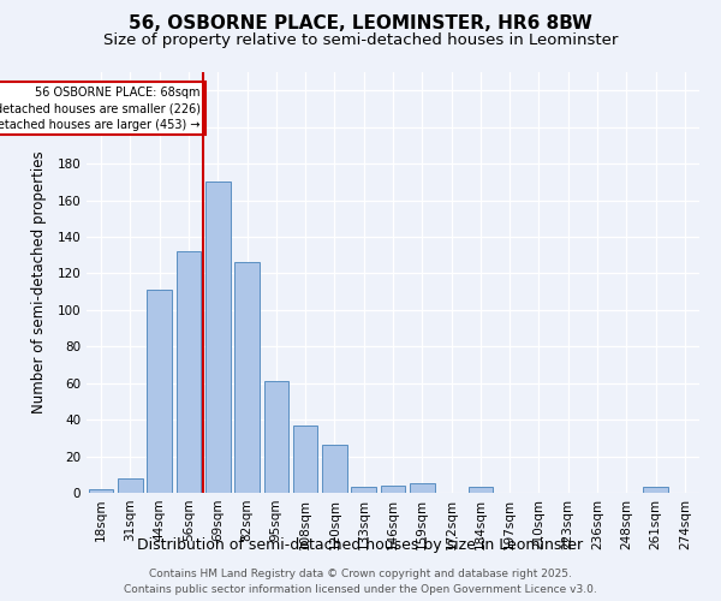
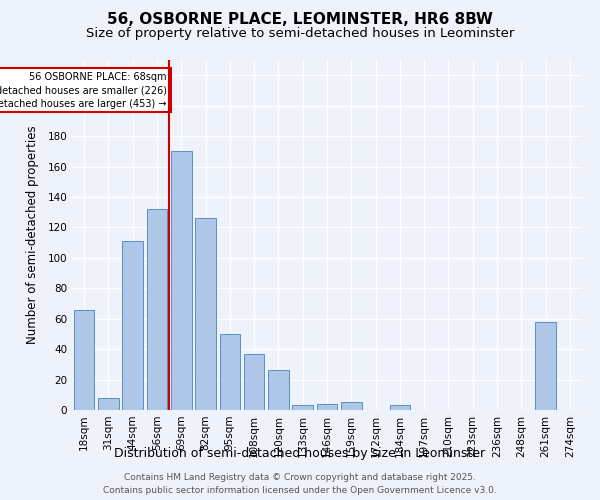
18sqm: 2 -> 66
95sqm: 61 -> 50
261sqm: 3 -> 58
